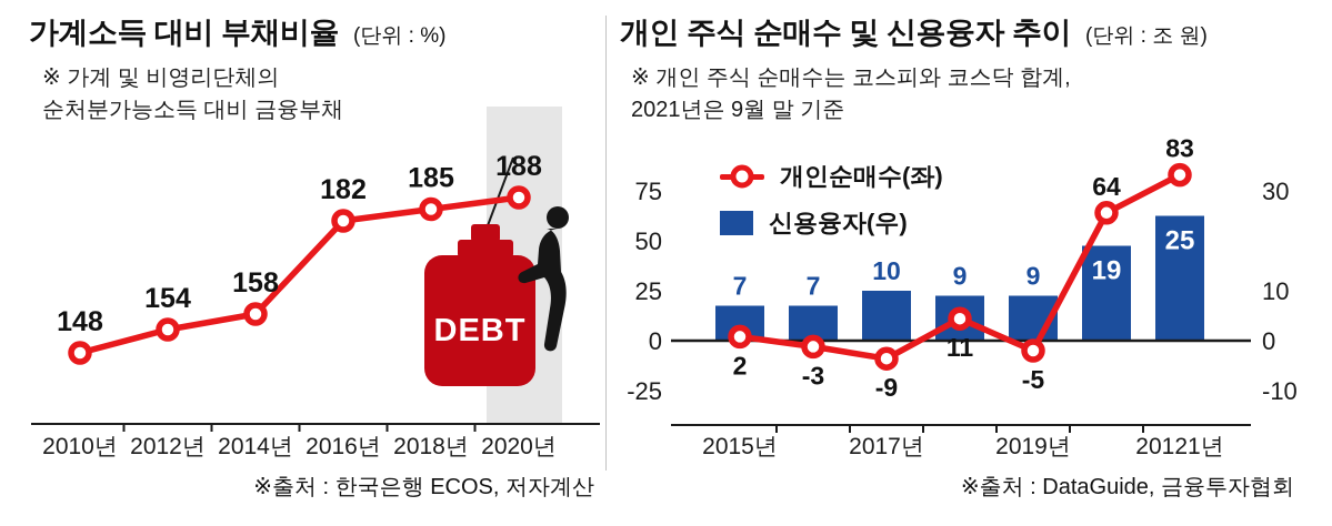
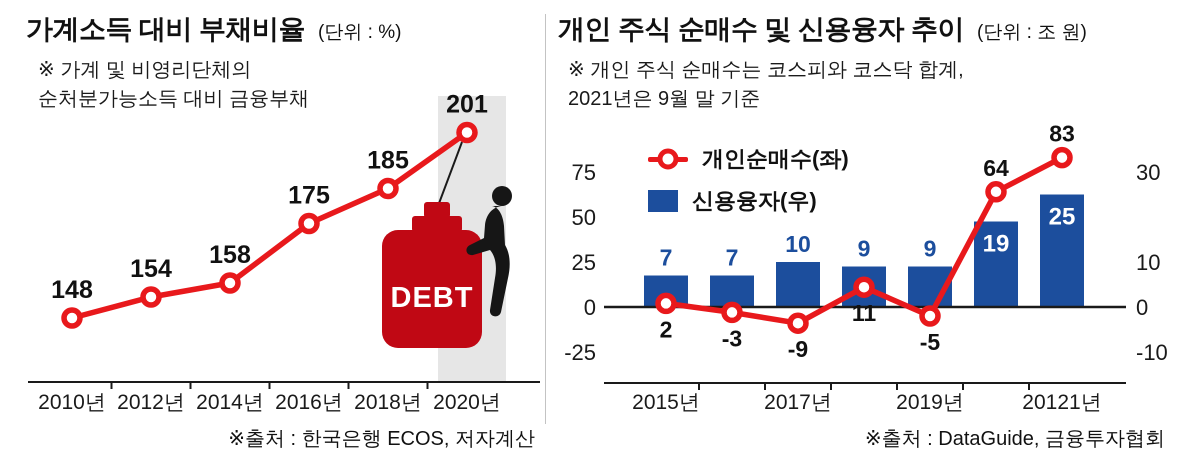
가계소득 대비 부채비율/2016년: 182 -> 175
가계소득 대비 부채비율/2020년: 188 -> 201
